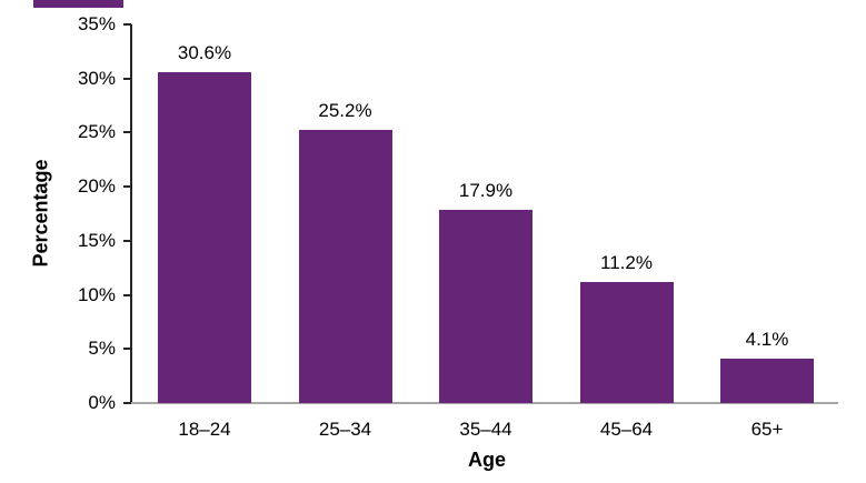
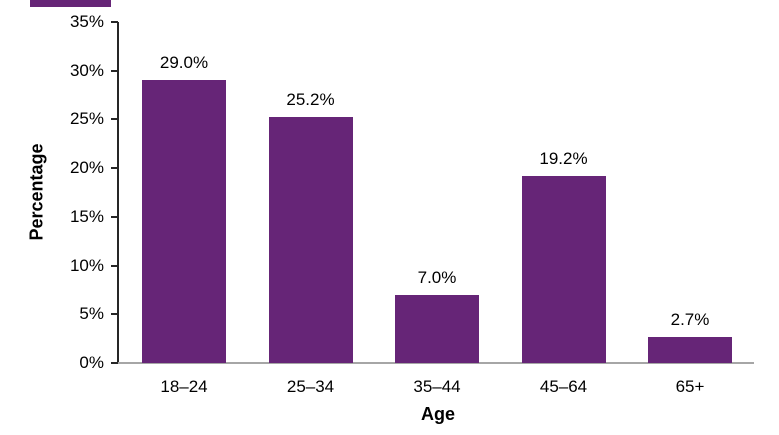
18–24: 30.6% -> 29.0%
35–44: 17.9% -> 7.0%
45–64: 11.2% -> 19.2%
65+: 4.1% -> 2.7%
